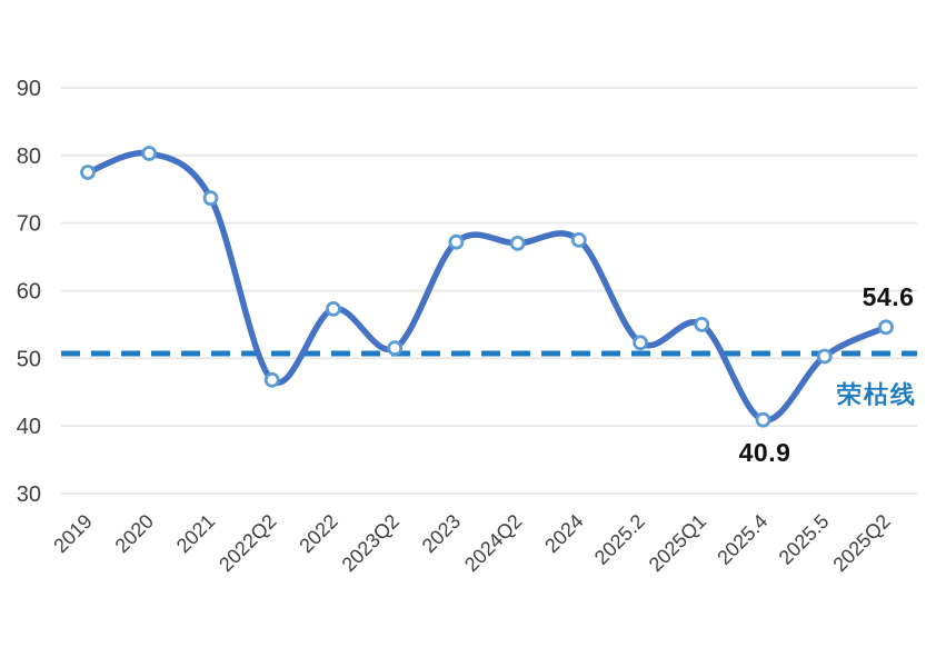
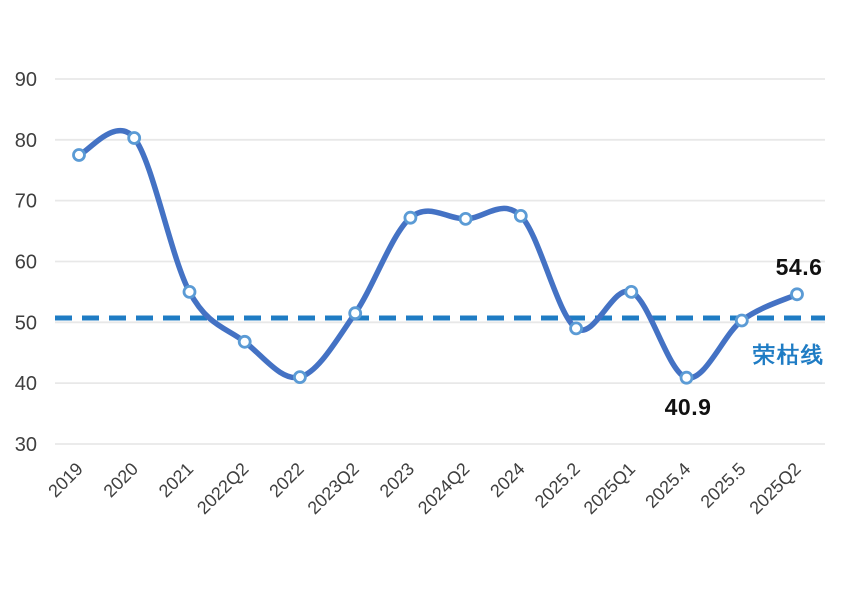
2021: 74 -> 55
2022: 57 -> 41
2025.2: 52 -> 49
